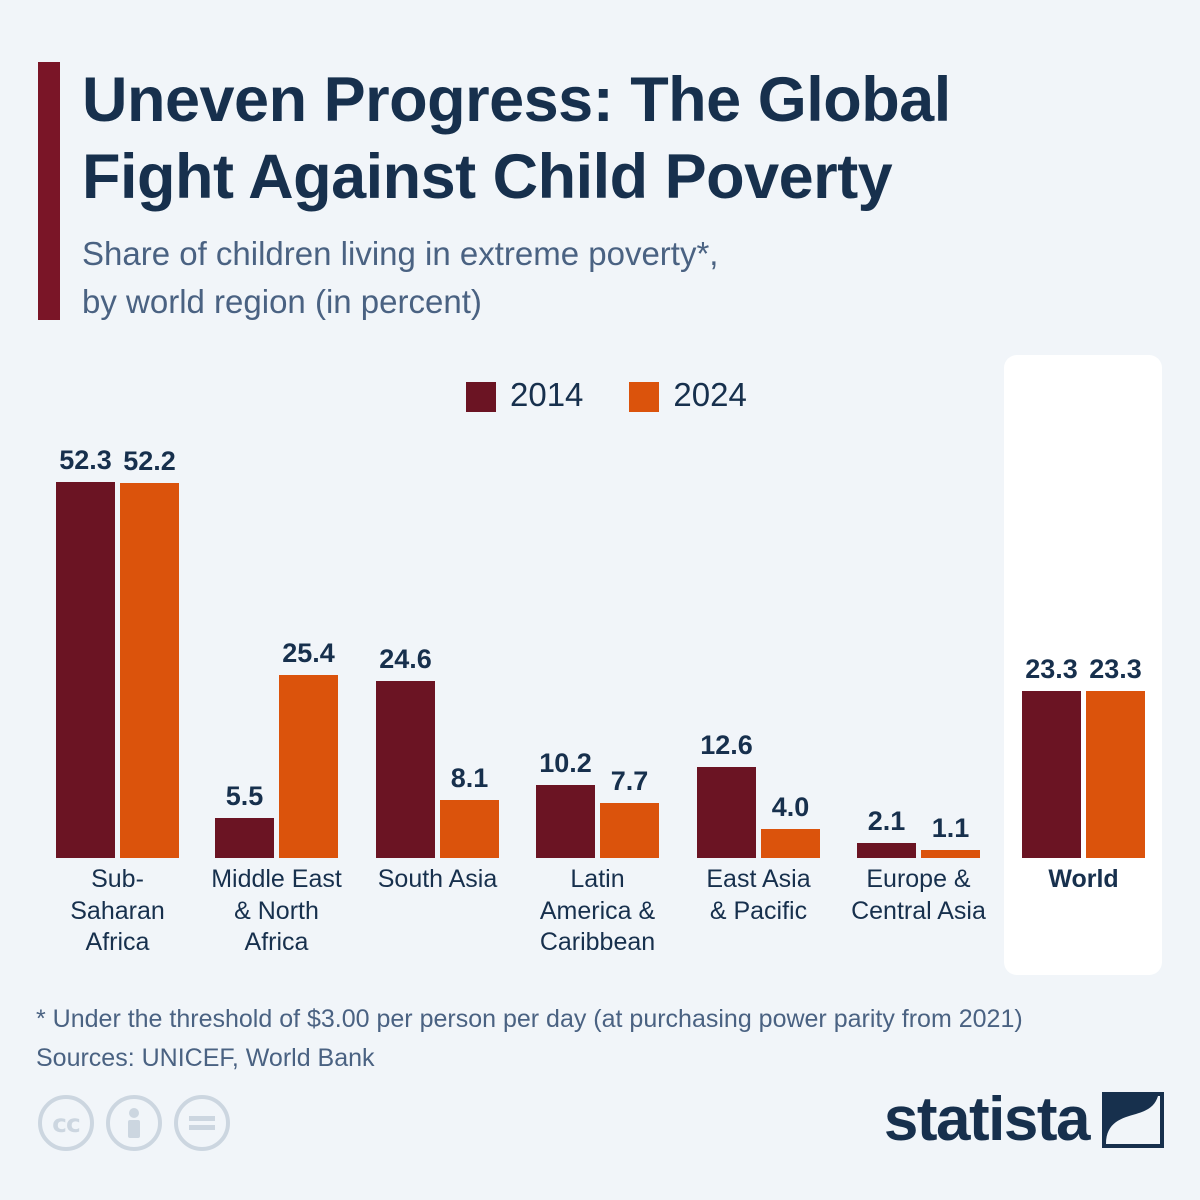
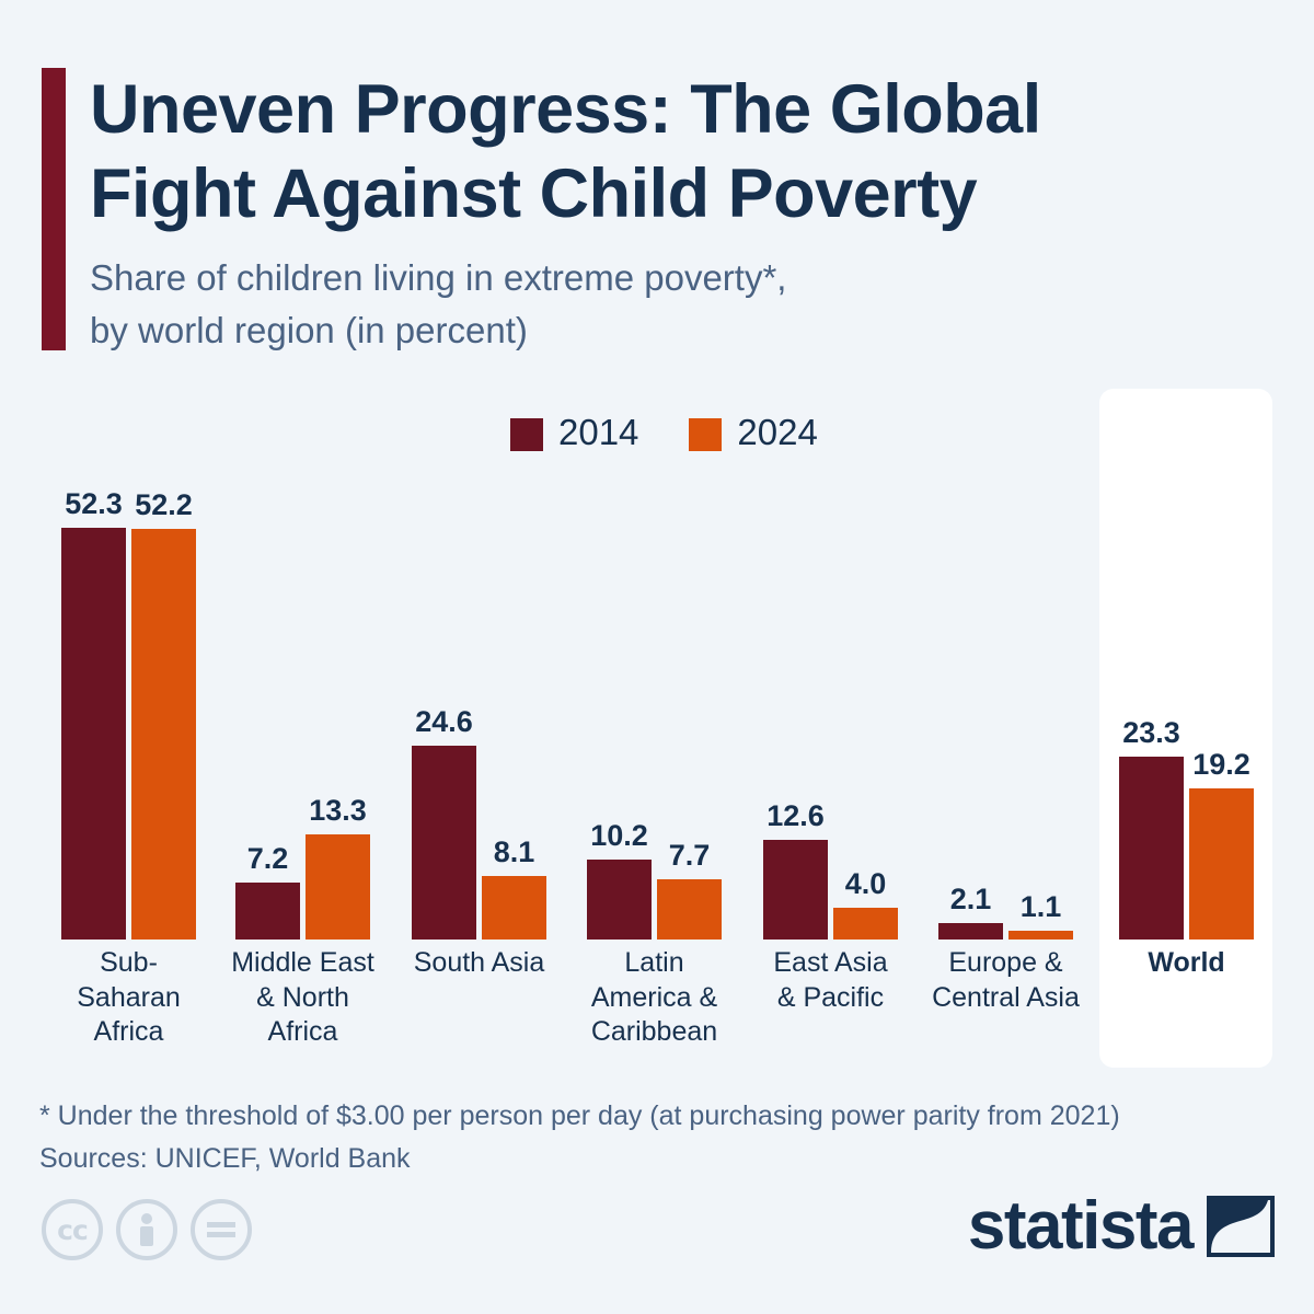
2014/Middle East & North Africa: 5.5 -> 7.2
2024/Middle East & North Africa: 25.4 -> 13.3
2024/World: 23.3 -> 19.2
